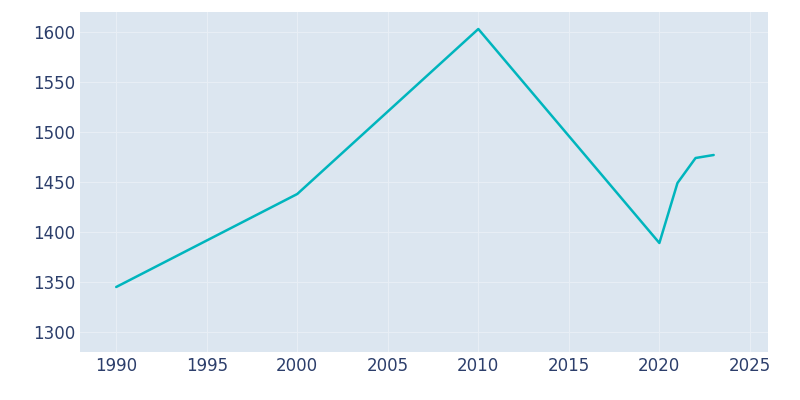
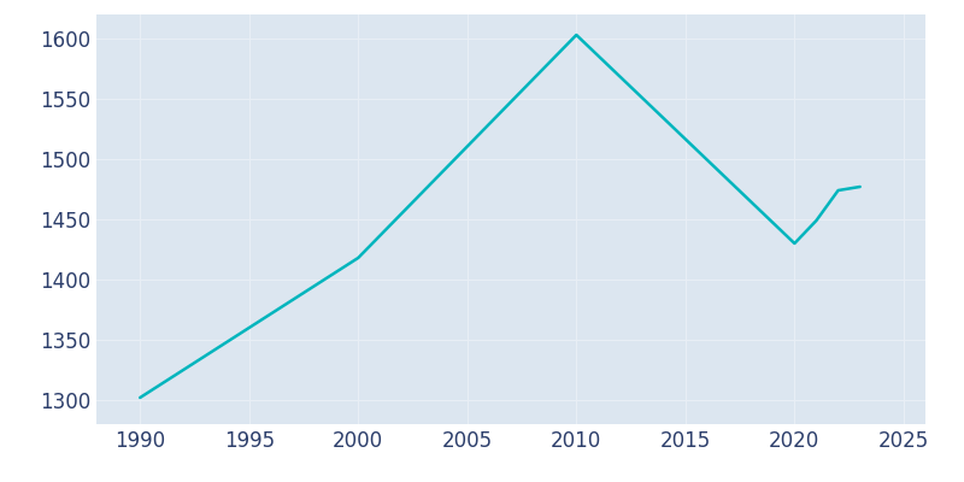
1990: 1345 -> 1302
2000: 1438 -> 1418
2020: 1389 -> 1430
